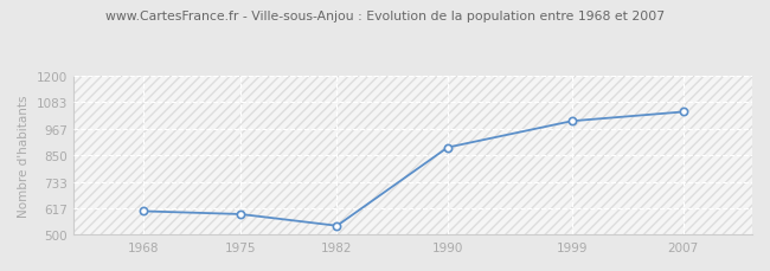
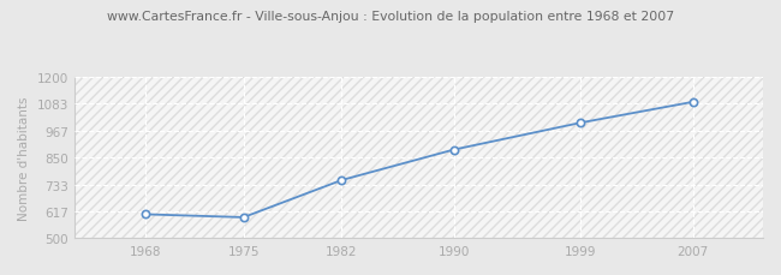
1982: 540 -> 750
2007: 1040 -> 1090
